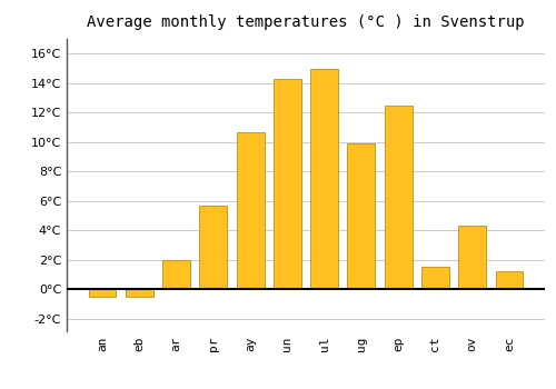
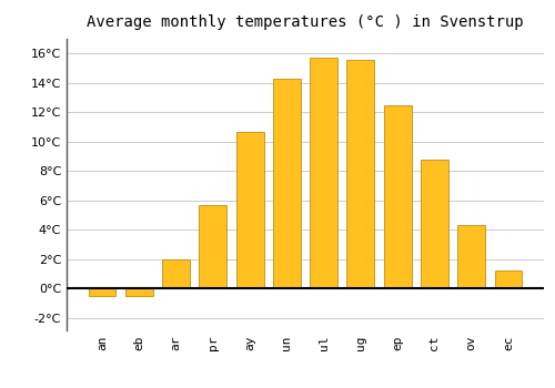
ul: 15.0°C -> 15.7°C
ug: 9.9°C -> 15.6°C
ct: 1.5°C -> 8.8°C
